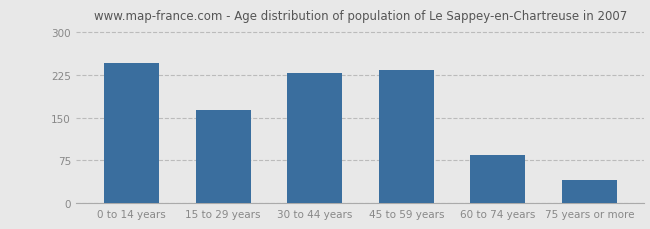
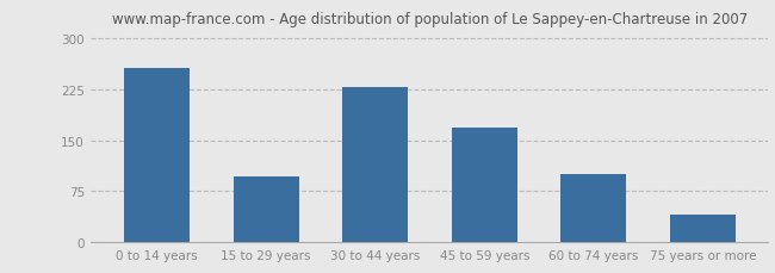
0 to 14 years: 245 -> 256
15 to 29 years: 163 -> 96
45 to 59 years: 233 -> 168
60 to 74 years: 85 -> 100
